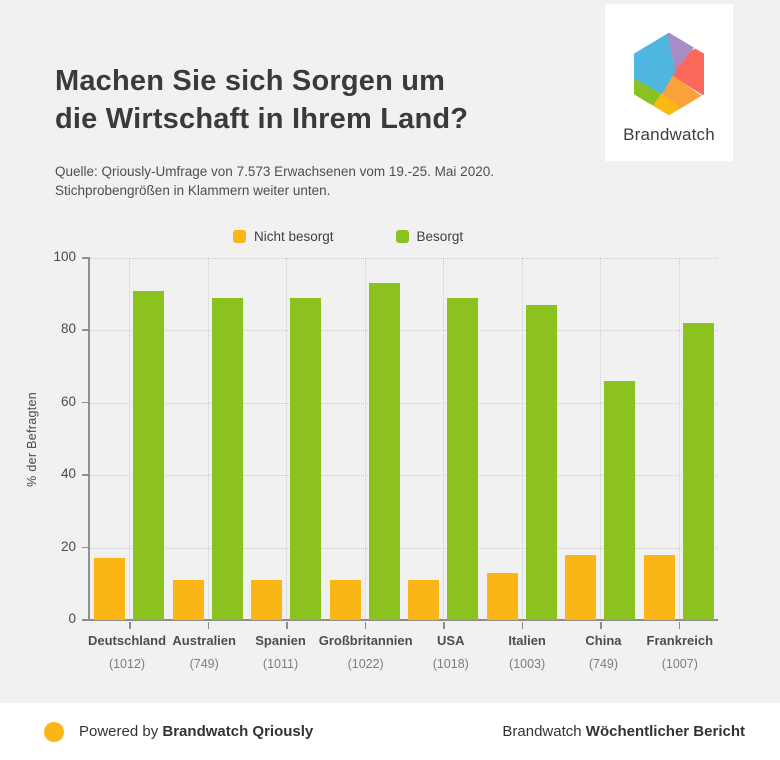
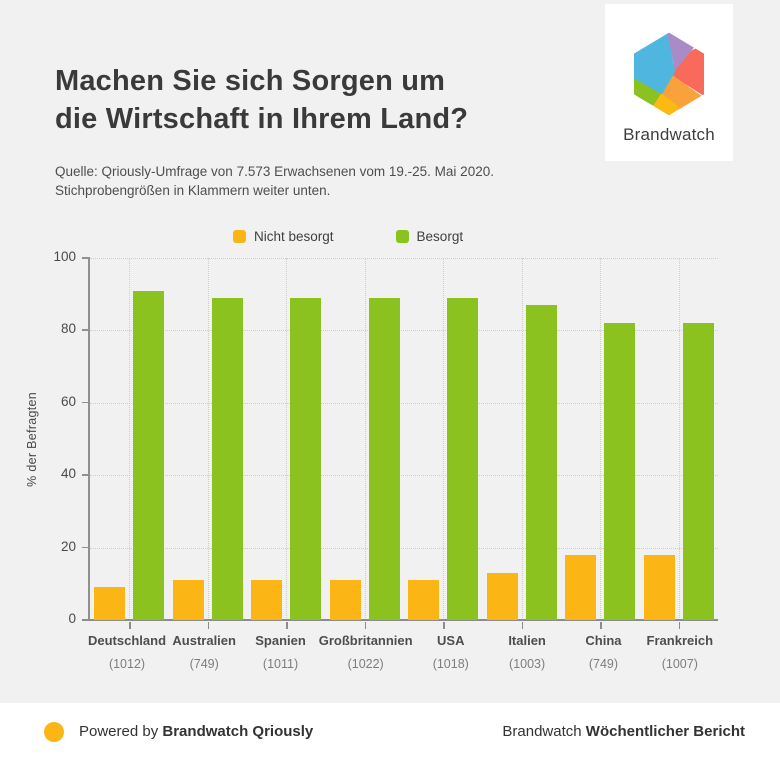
Nicht besorgt/Deutschland: 17 -> 9
Besorgt/Großbritannien: 93 -> 89
Besorgt/China: 66 -> 82
